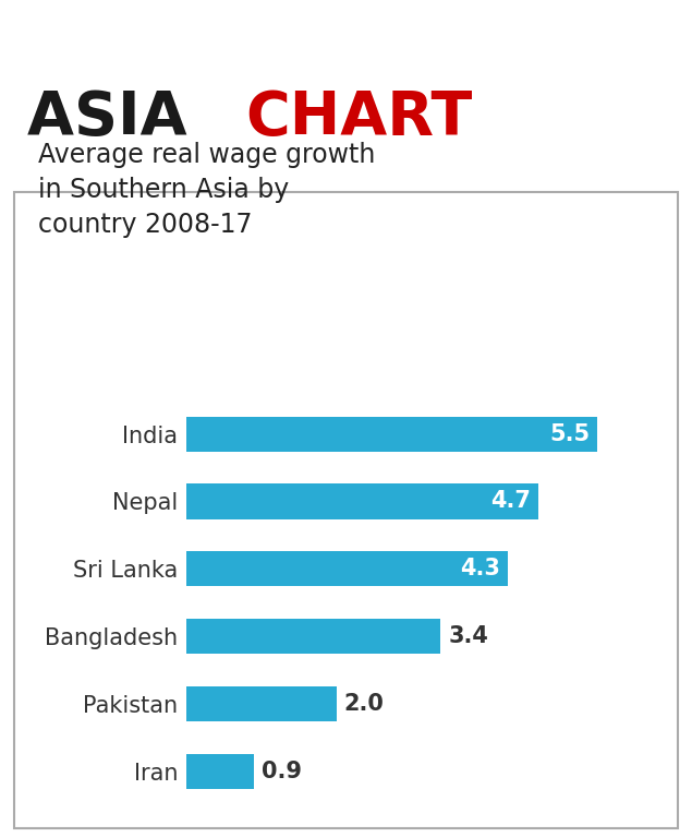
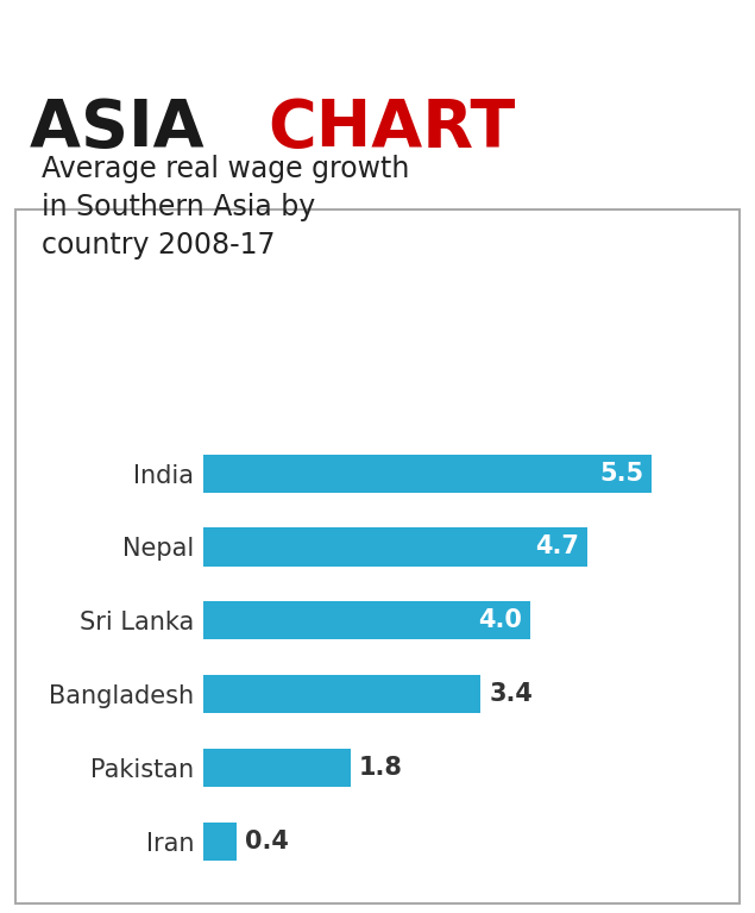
Sri Lanka: 4.3 -> 4.0
Pakistan: 2.0 -> 1.8
Iran: 0.9 -> 0.4
